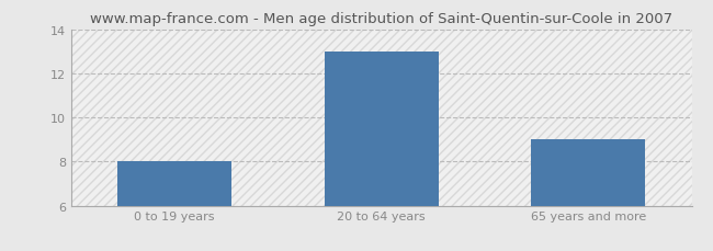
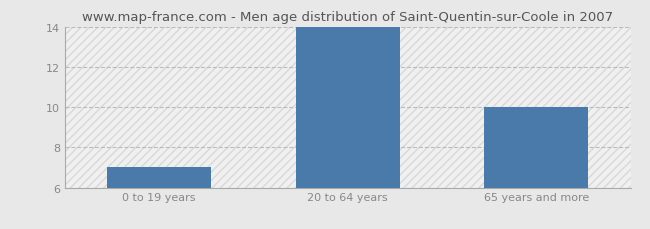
0 to 19 years: 8 -> 7
20 to 64 years: 13 -> 14
65 years and more: 9 -> 10
